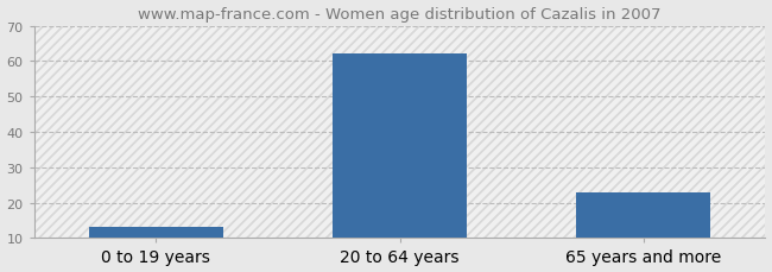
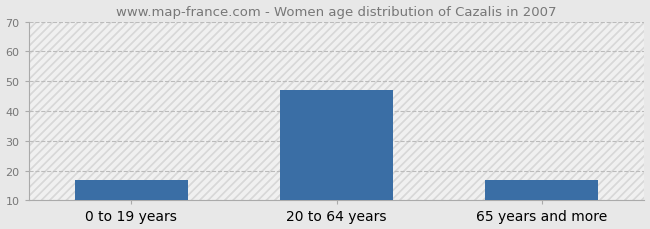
0 to 19 years: 13 -> 17
20 to 64 years: 62 -> 47
65 years and more: 23 -> 17
